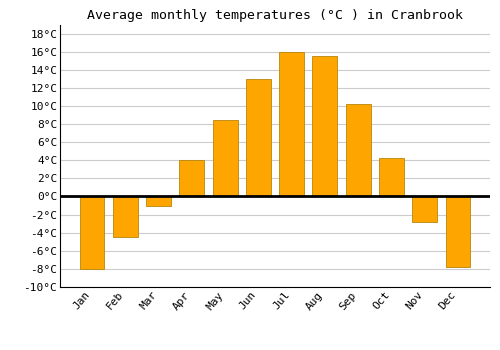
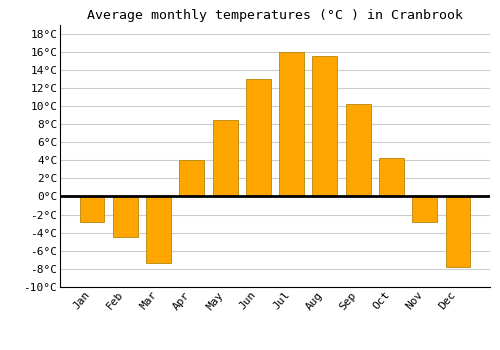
Jan: -8.0°C -> -2.8°C
Mar: -1.0°C -> -7.4°C
